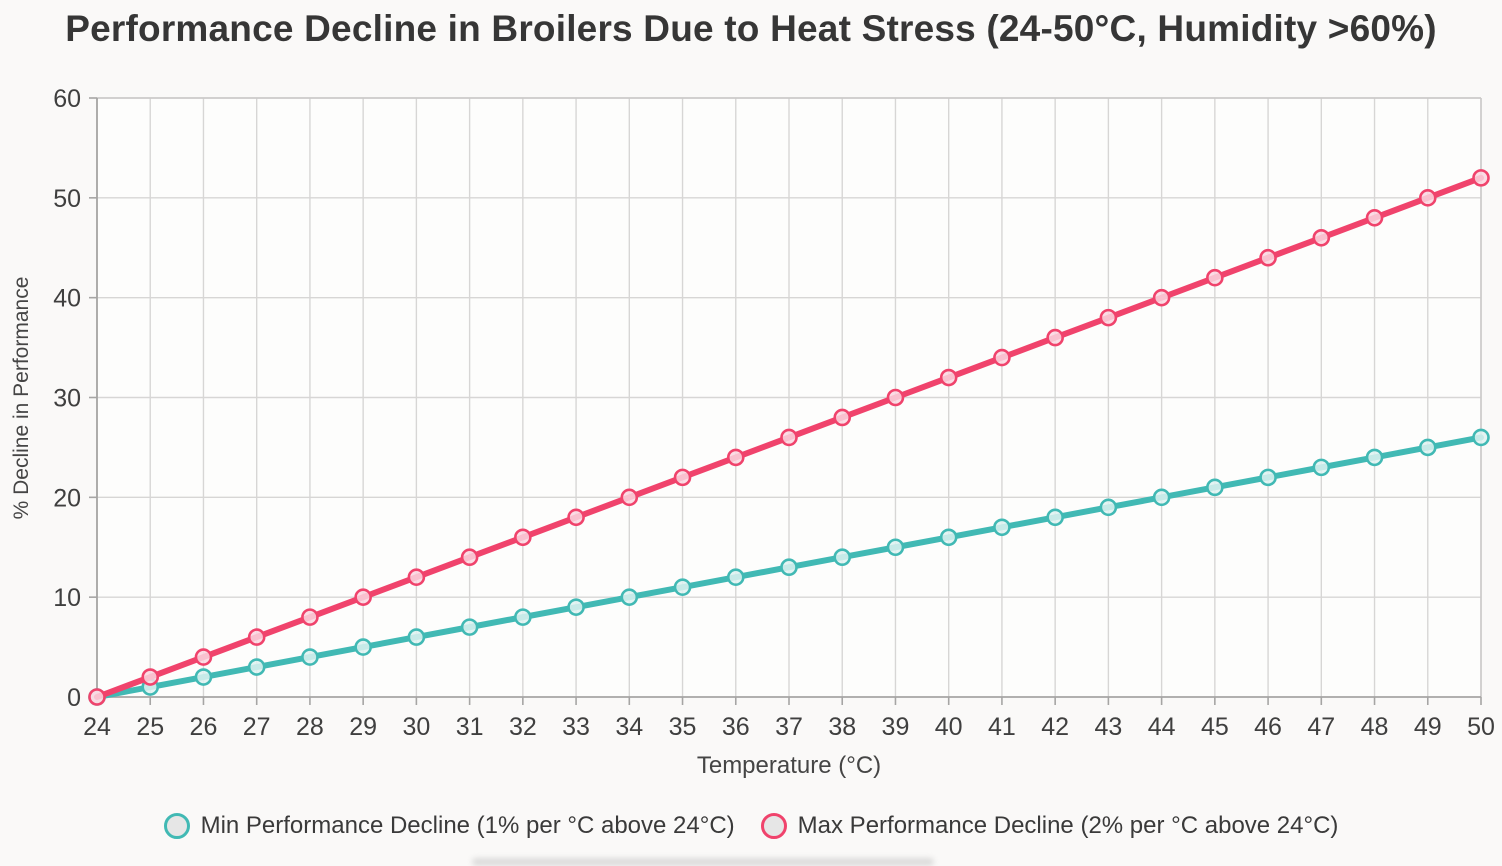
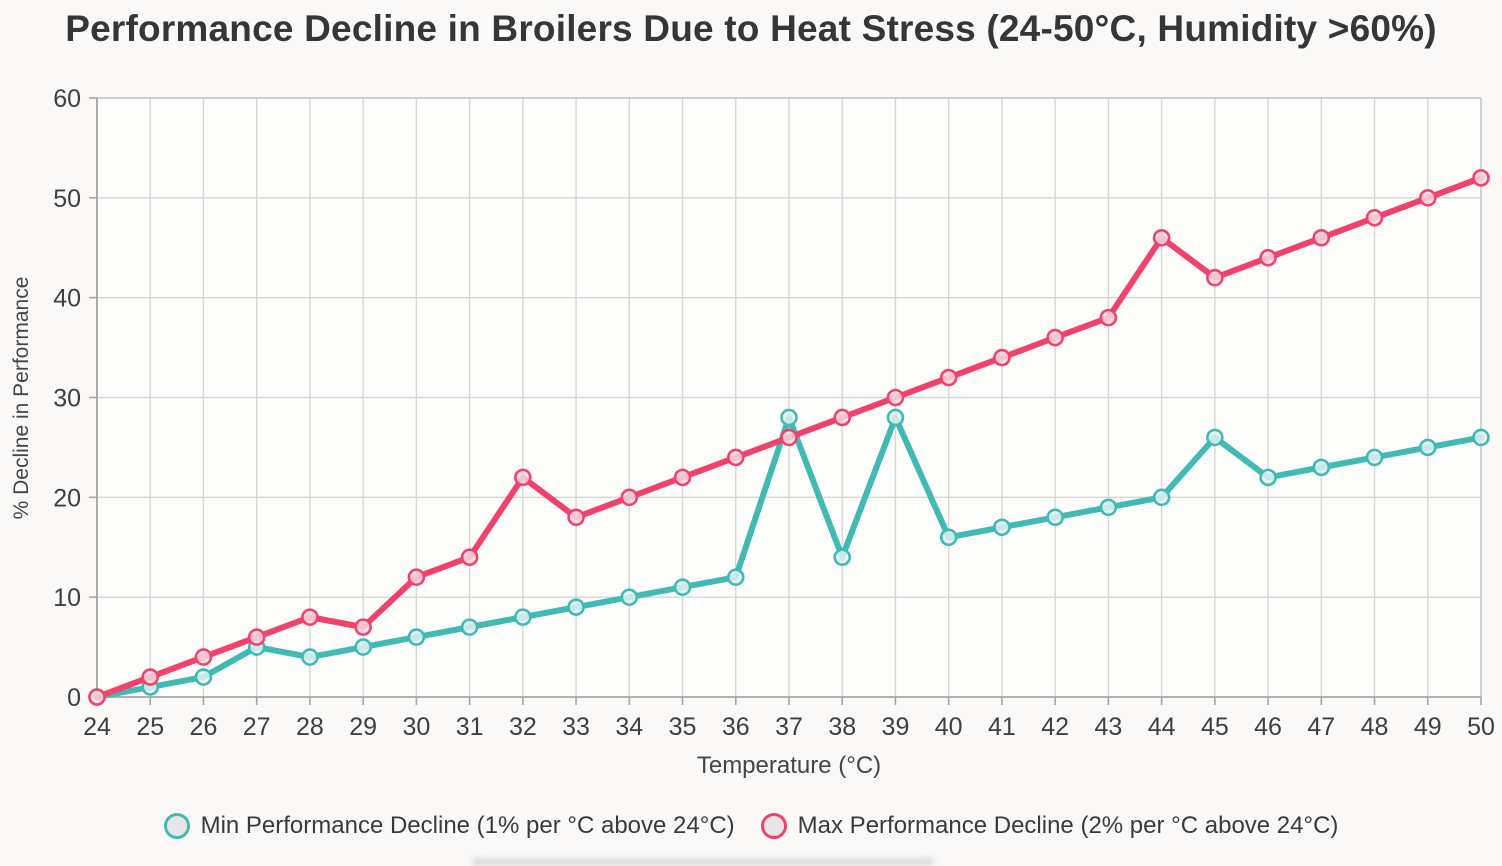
Min Performance Decline (1% per °C above 24°C)/27: 3 -> 5
Max Performance Decline (2% per °C above 24°C)/29: 10 -> 7
Max Performance Decline (2% per °C above 24°C)/32: 16 -> 22
Min Performance Decline (1% per °C above 24°C)/37: 13 -> 28
Min Performance Decline (1% per °C above 24°C)/39: 15 -> 28
Max Performance Decline (2% per °C above 24°C)/44: 40 -> 46
Min Performance Decline (1% per °C above 24°C)/45: 21 -> 26
